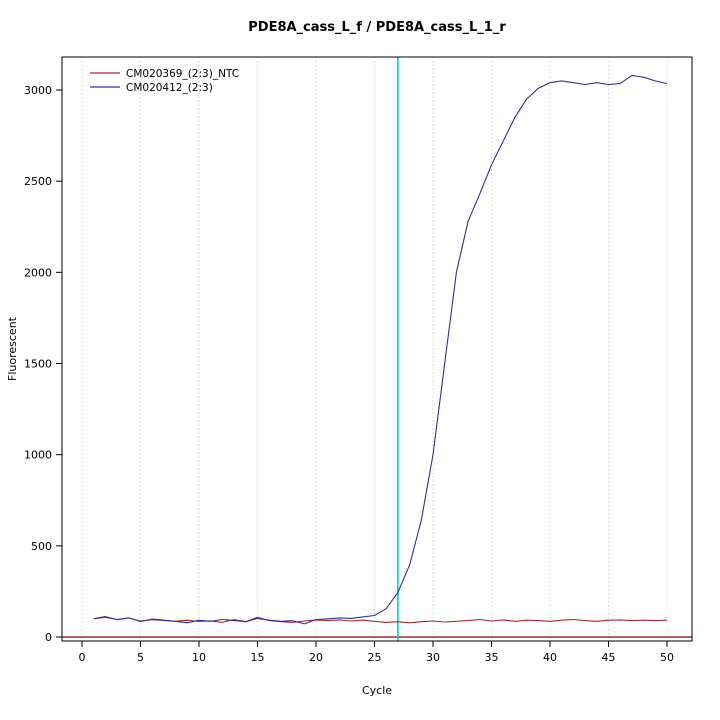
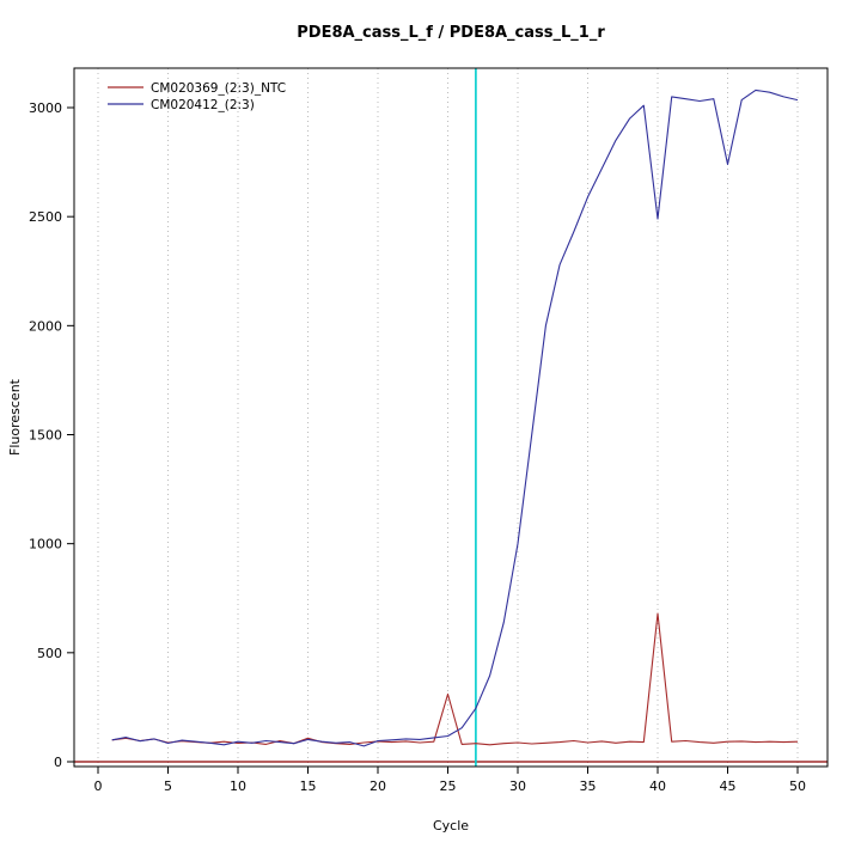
CM020369_(2:3)_NTC/25: 90 -> 310
CM020369_(2:3)_NTC/40: 90 -> 680
CM020412_(2:3)/40: 3040 -> 2490
CM020412_(2:3)/45: 3030 -> 2740
